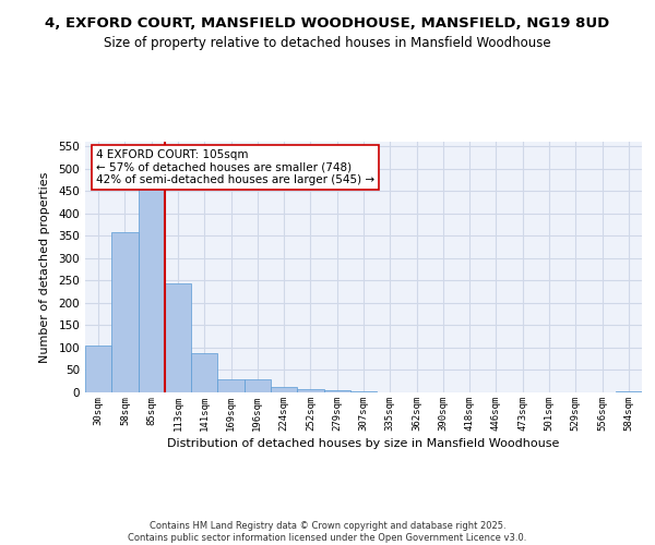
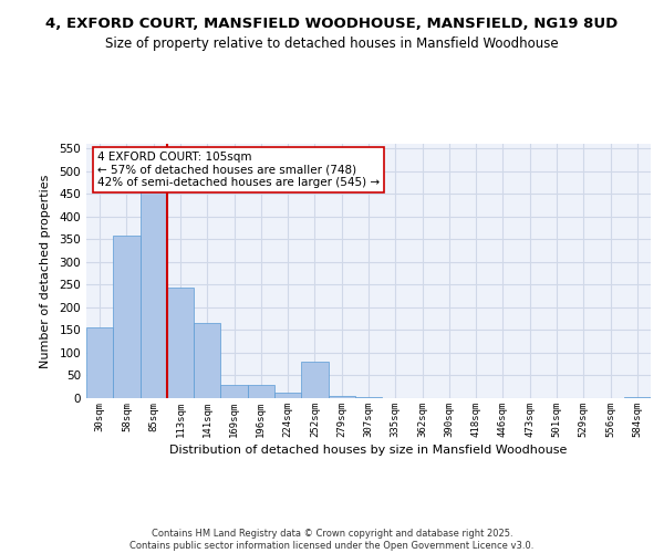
30sqm: 104 -> 155
141sqm: 88 -> 165
252sqm: 7 -> 80
